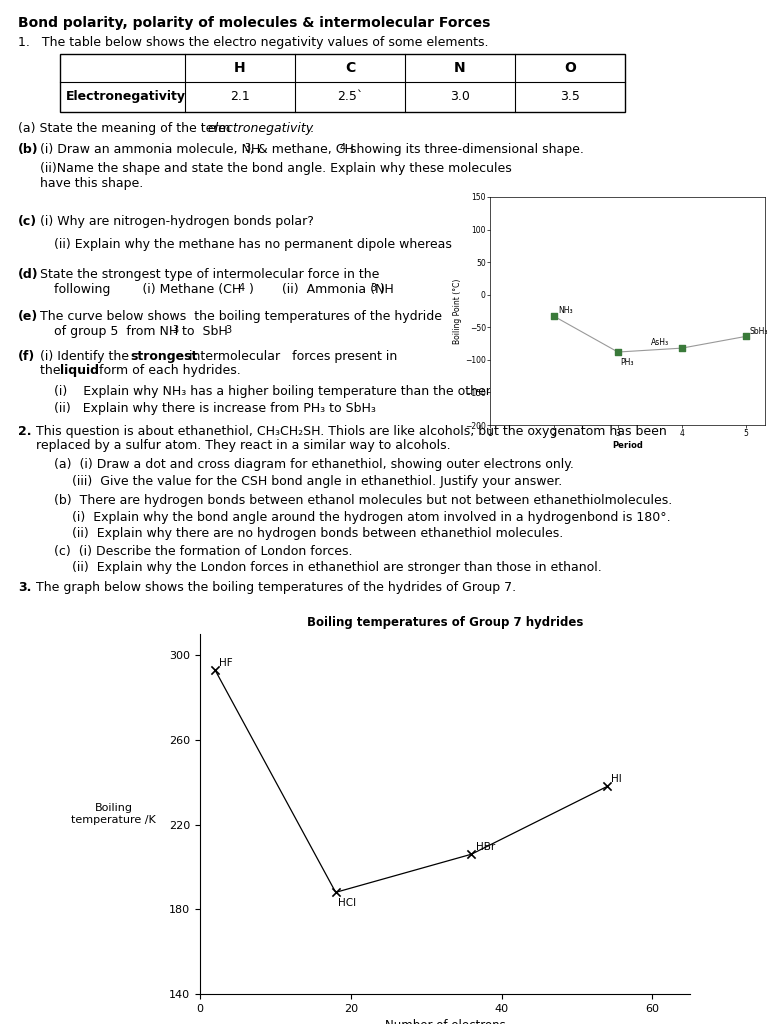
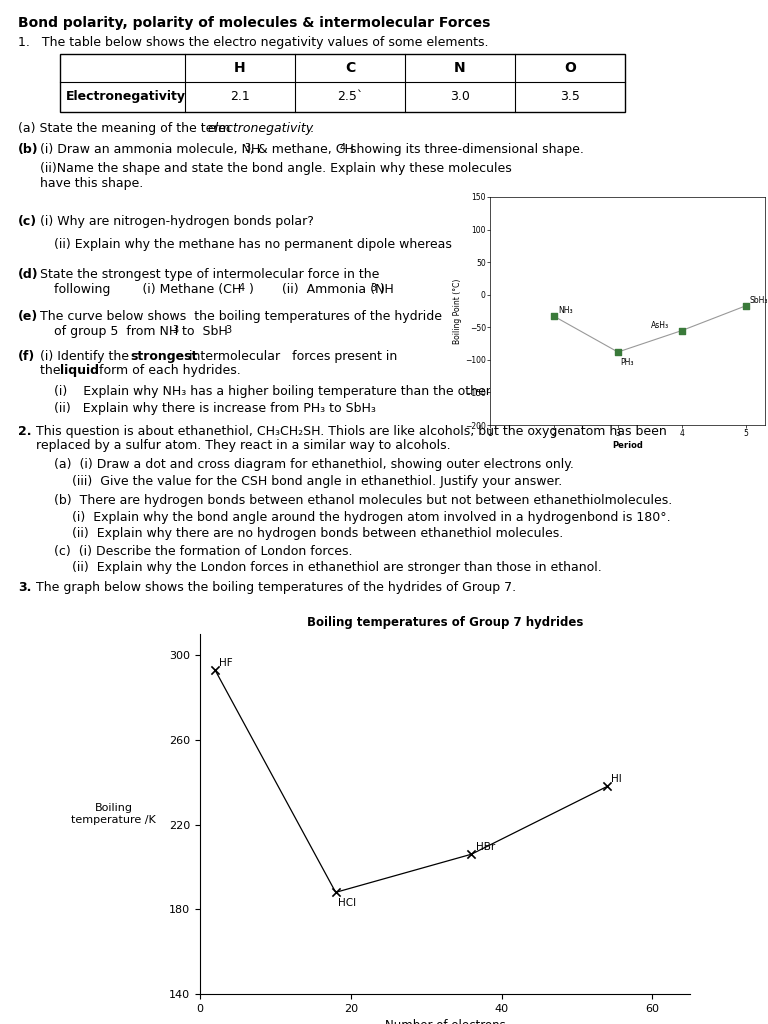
4: -82 -> -55
5: -64 -> -17
